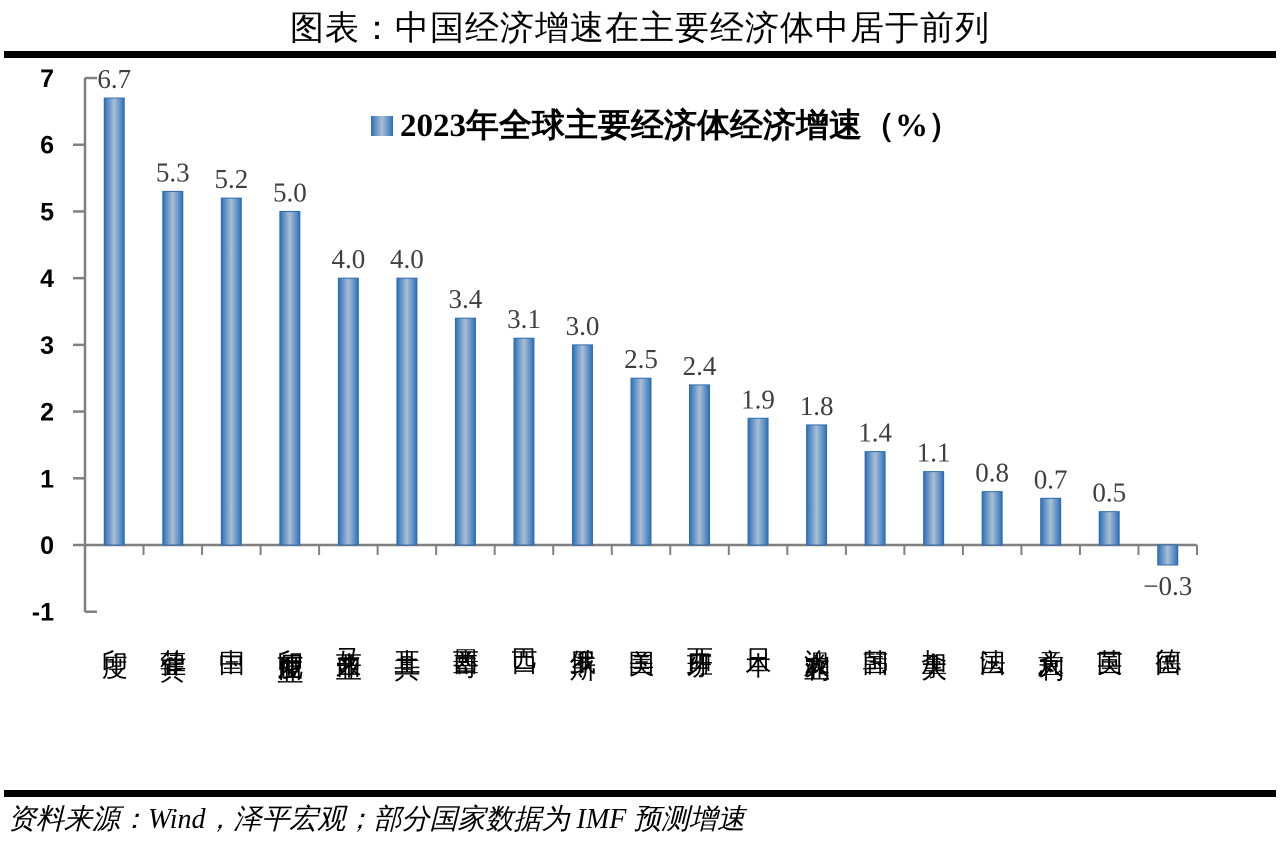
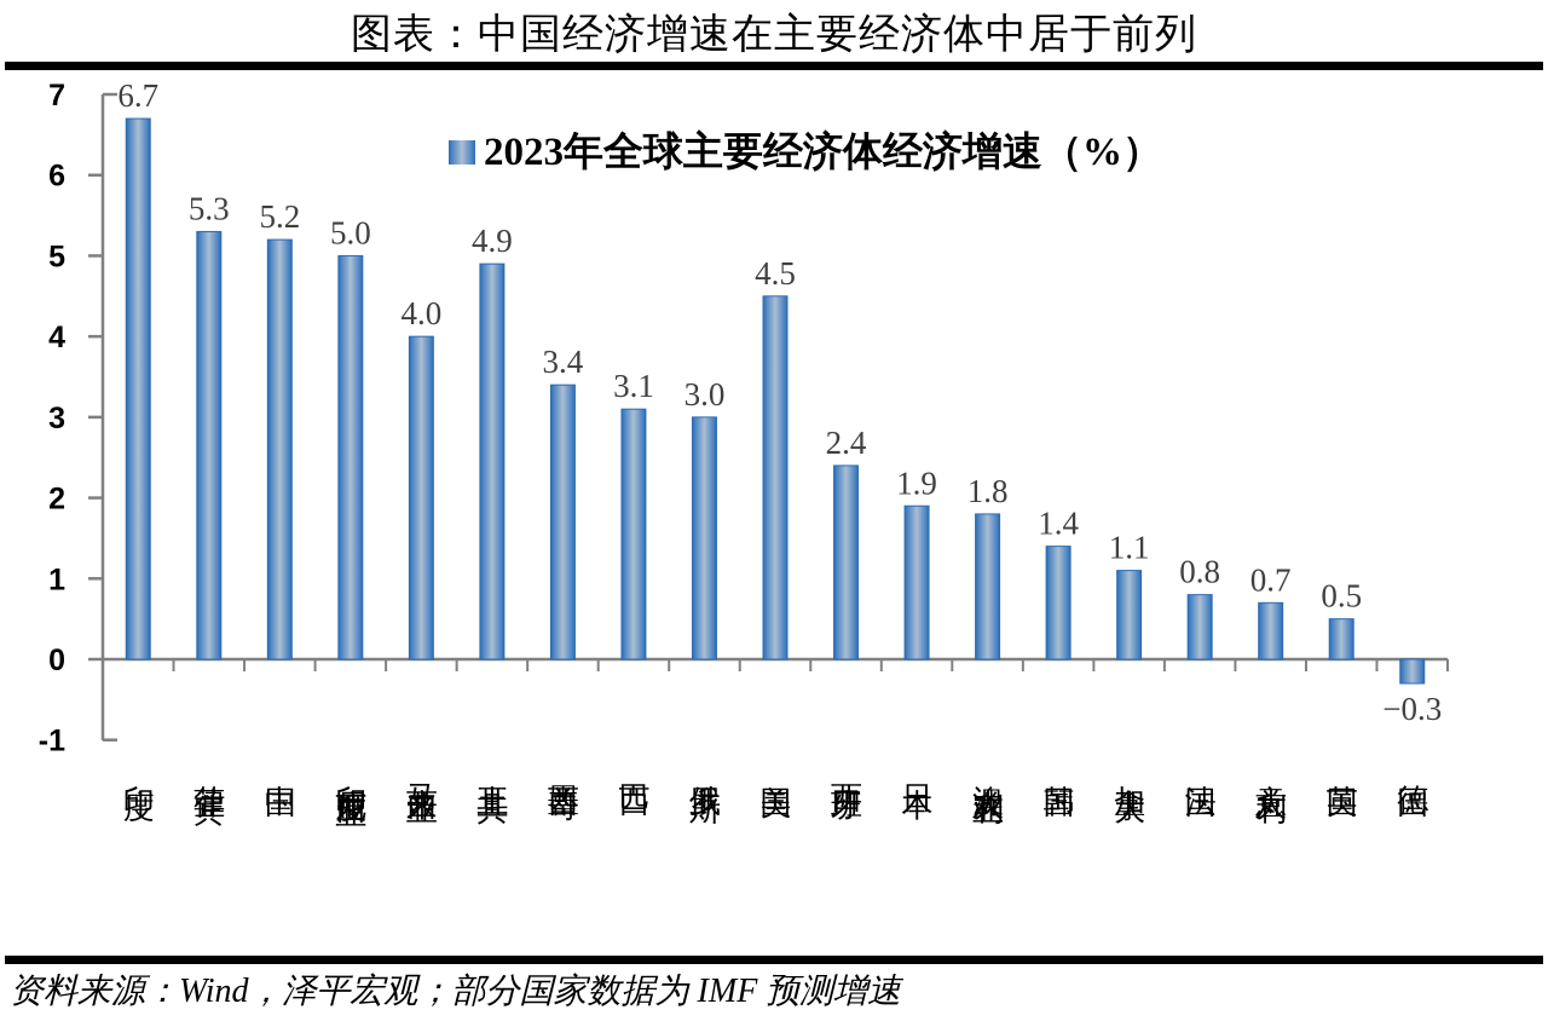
土耳其: 4.0 -> 4.9
美国: 2.5 -> 4.5
